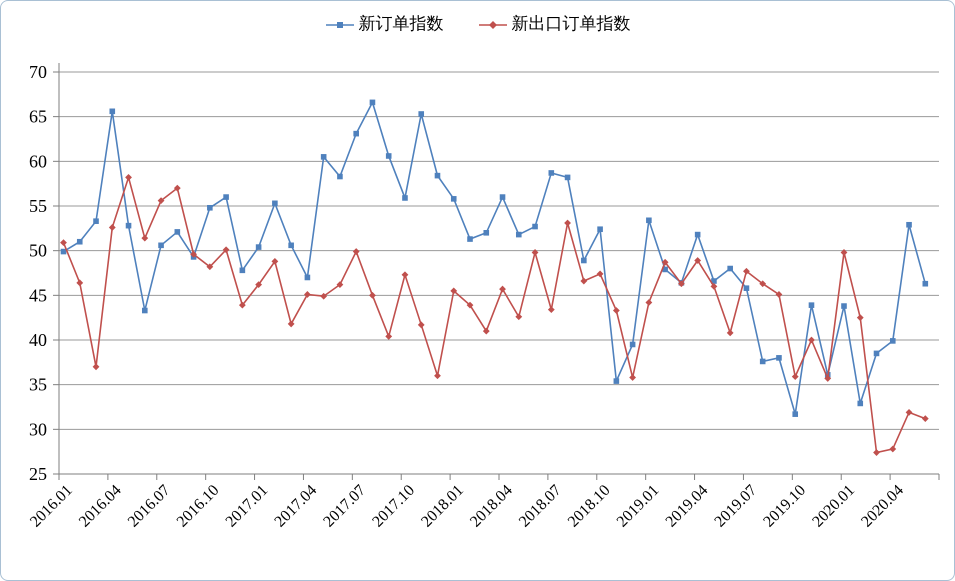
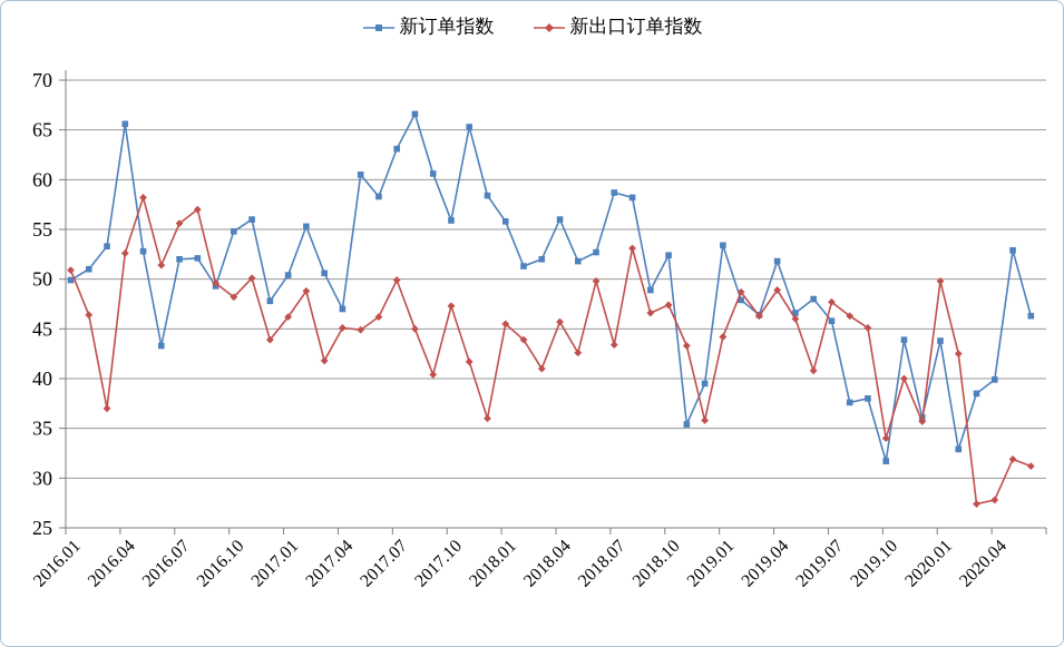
新订单指数/2016.07: 51 -> 52
新出口订单指数/2019.10: 36 -> 34
